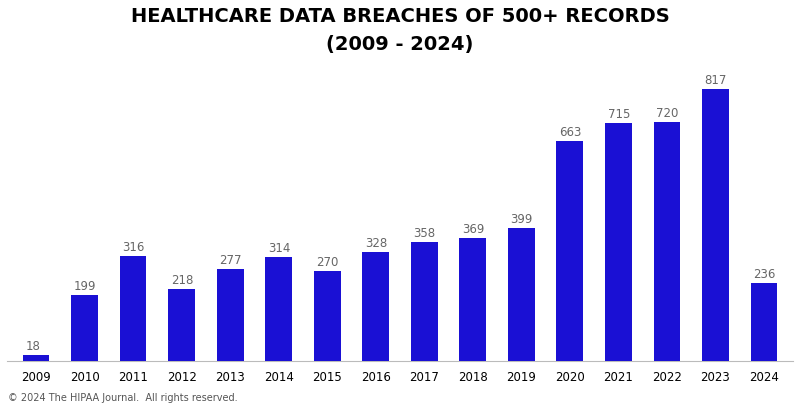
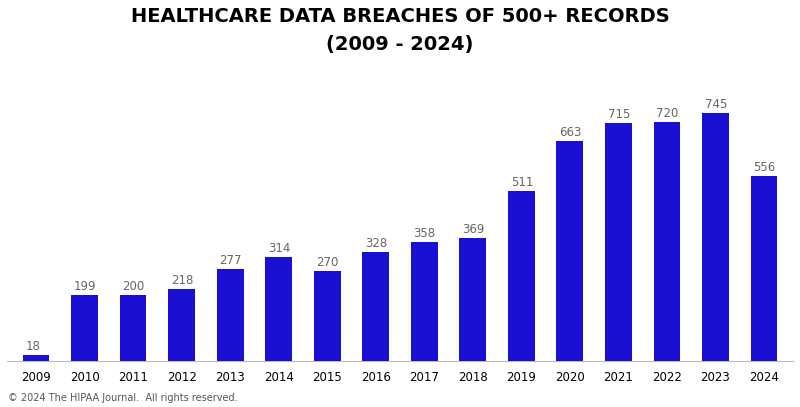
2011: 316 -> 200
2019: 399 -> 511
2023: 817 -> 745
2024: 236 -> 556
